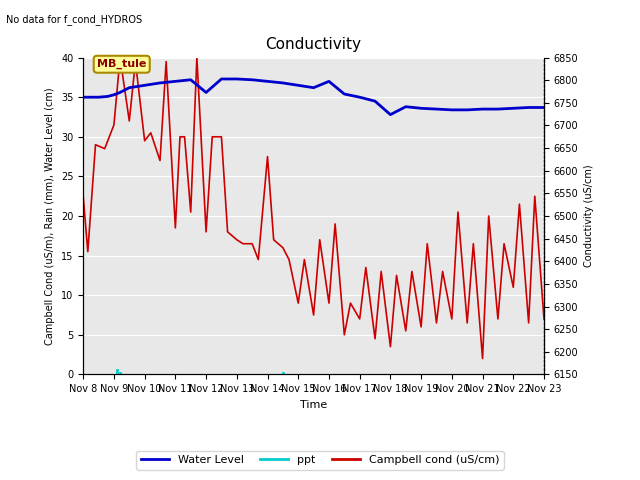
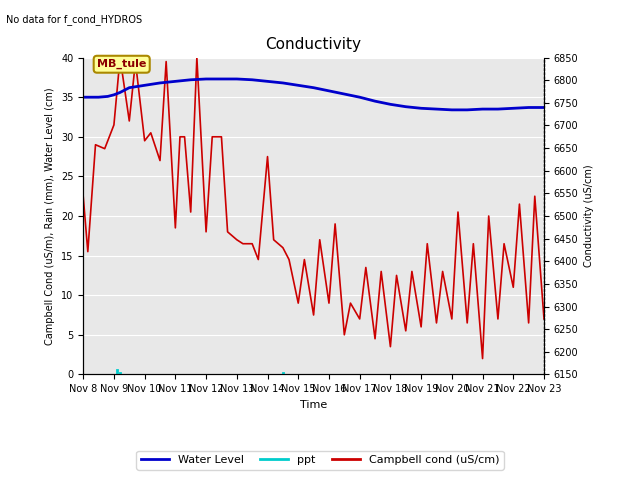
Water Level/Nov 12: 35.6 -> 37.3
Water Level/Nov 16: 37.0 -> 35.8
Water Level/Nov 18: 32.8 -> 34.1
